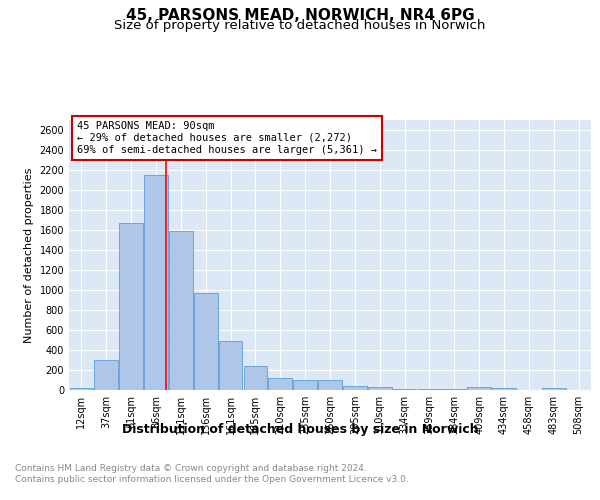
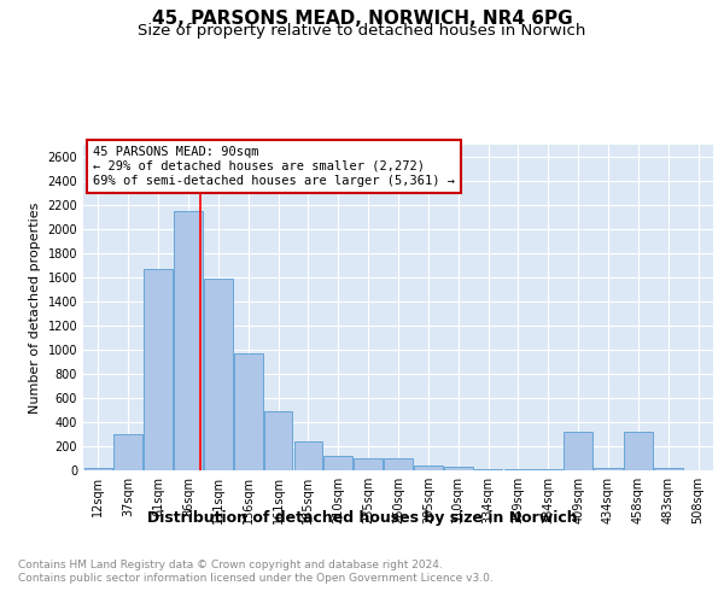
409sqm: 30 -> 320
458sqm: 0 -> 320
